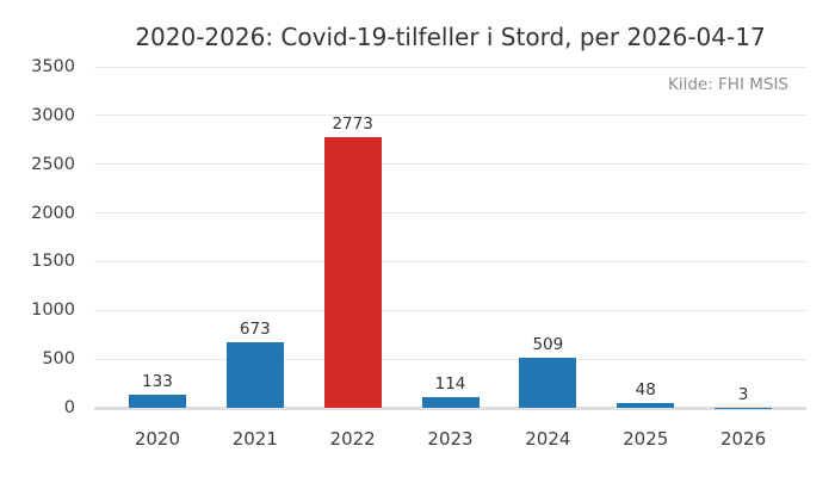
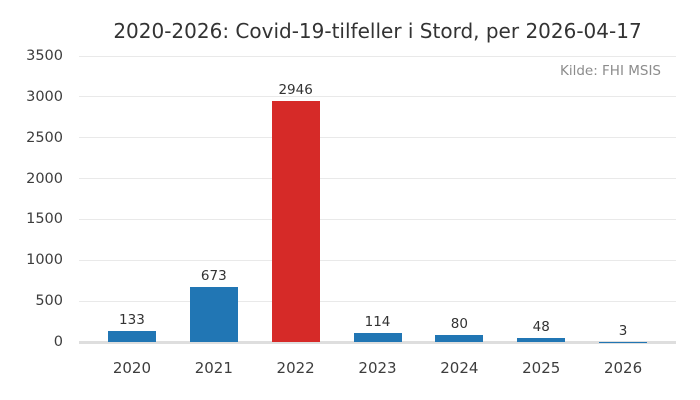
2022: 2773 -> 2946
2024: 509 -> 80
